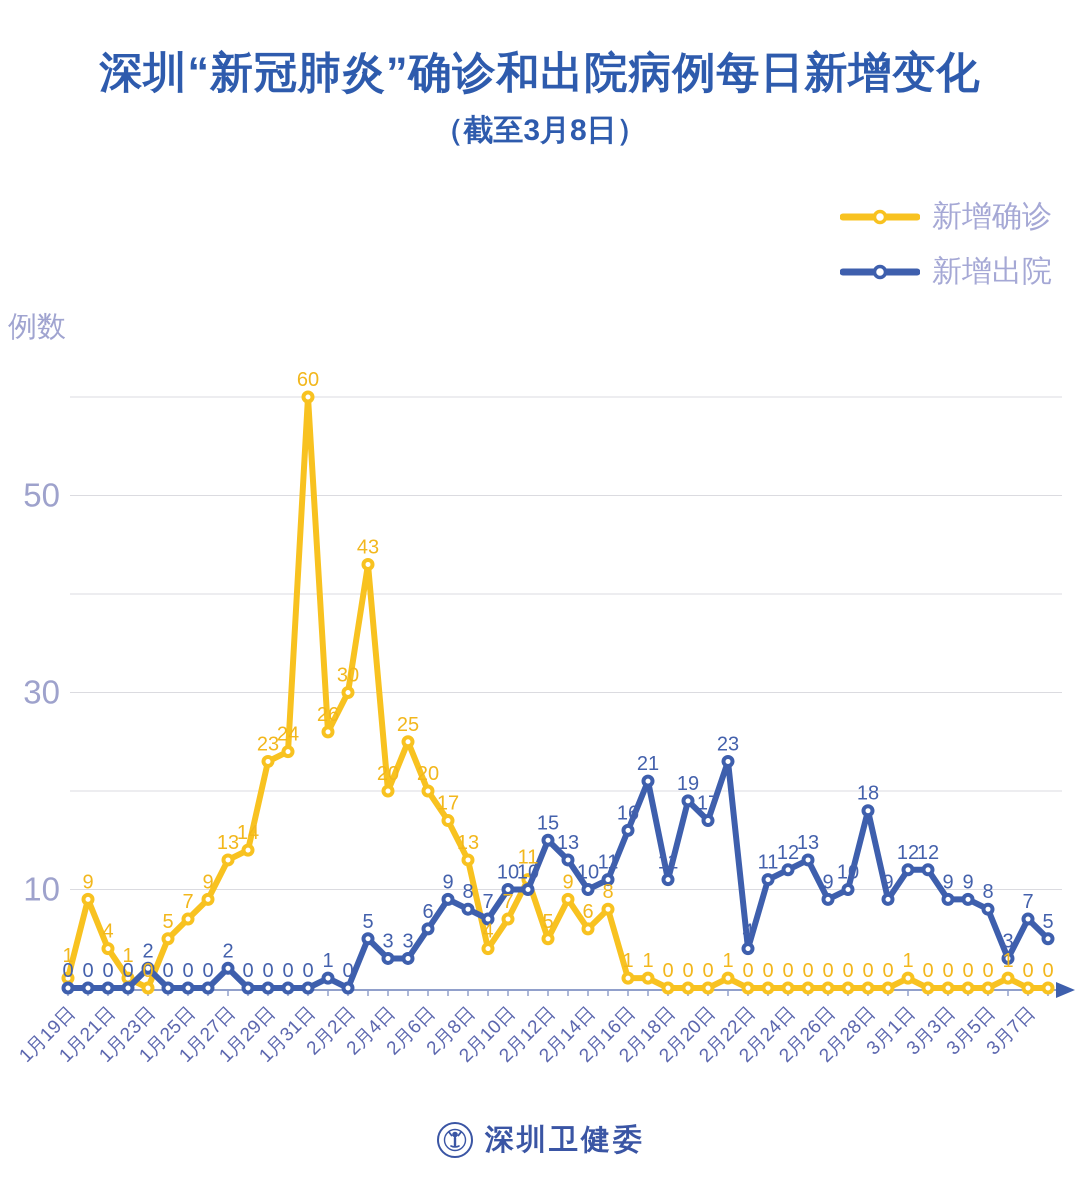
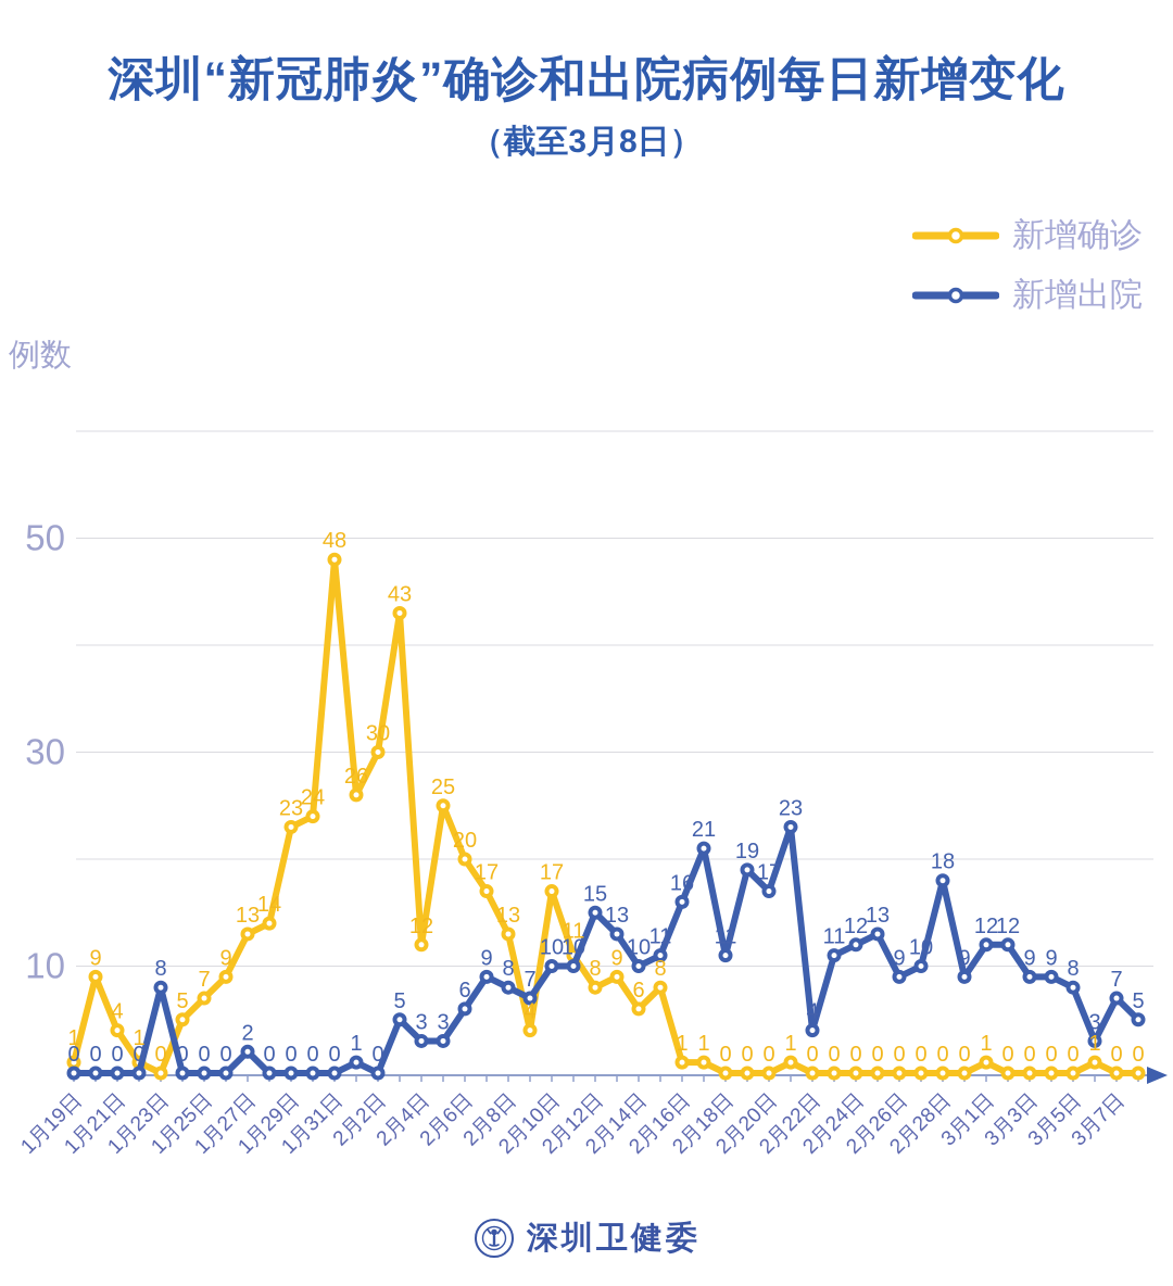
新增出院/1月23日: 2 -> 8
新增确诊/1月31日: 60 -> 48
新增确诊/2月4日: 20 -> 12
新增确诊/2月10日: 7 -> 17
新增确诊/2月12日: 5 -> 8
